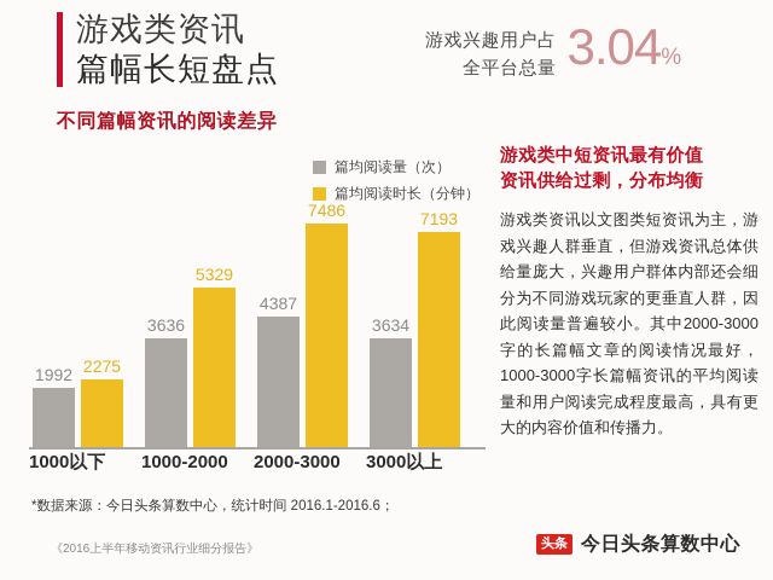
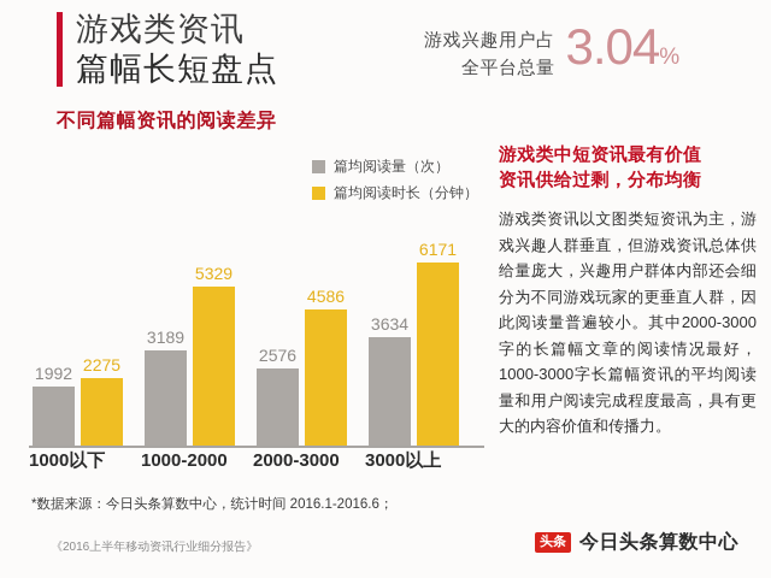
篇均阅读量（次）/1000-2000: 3636 -> 3189
篇均阅读量（次）/2000-3000: 4387 -> 2576
篇均阅读时长（分钟）/2000-3000: 7486 -> 4586
篇均阅读时长（分钟）/3000以上: 7193 -> 6171
